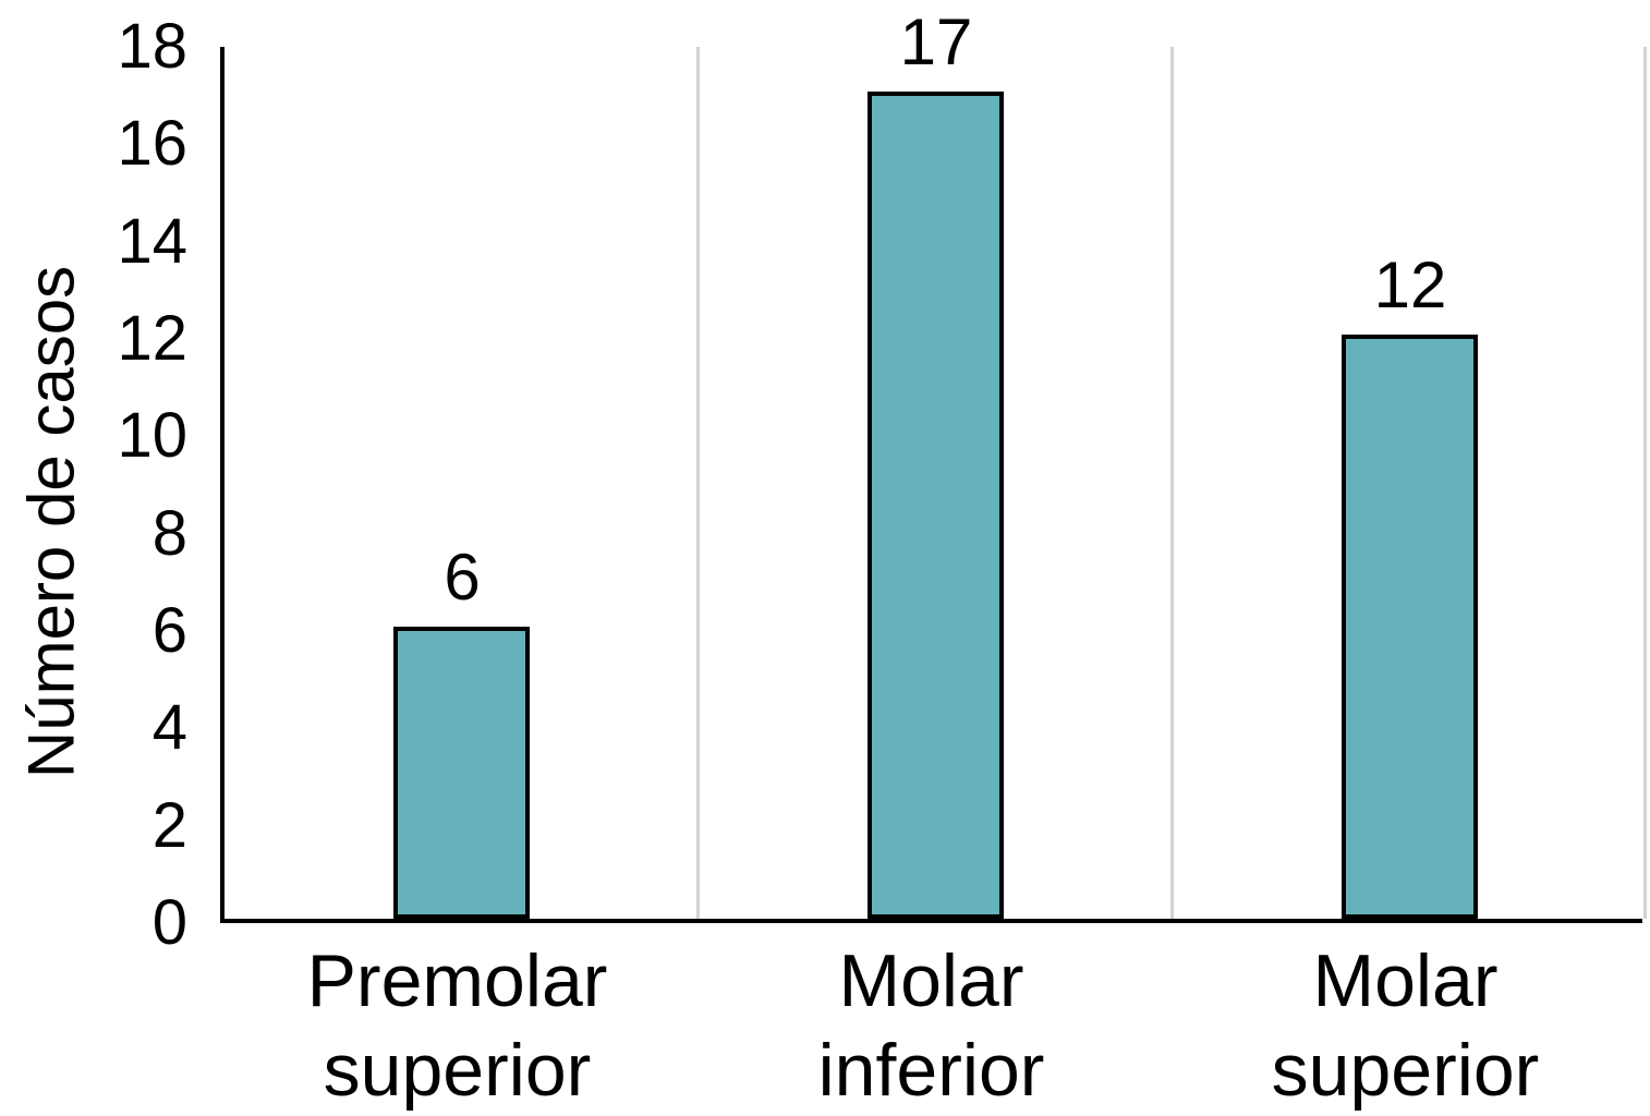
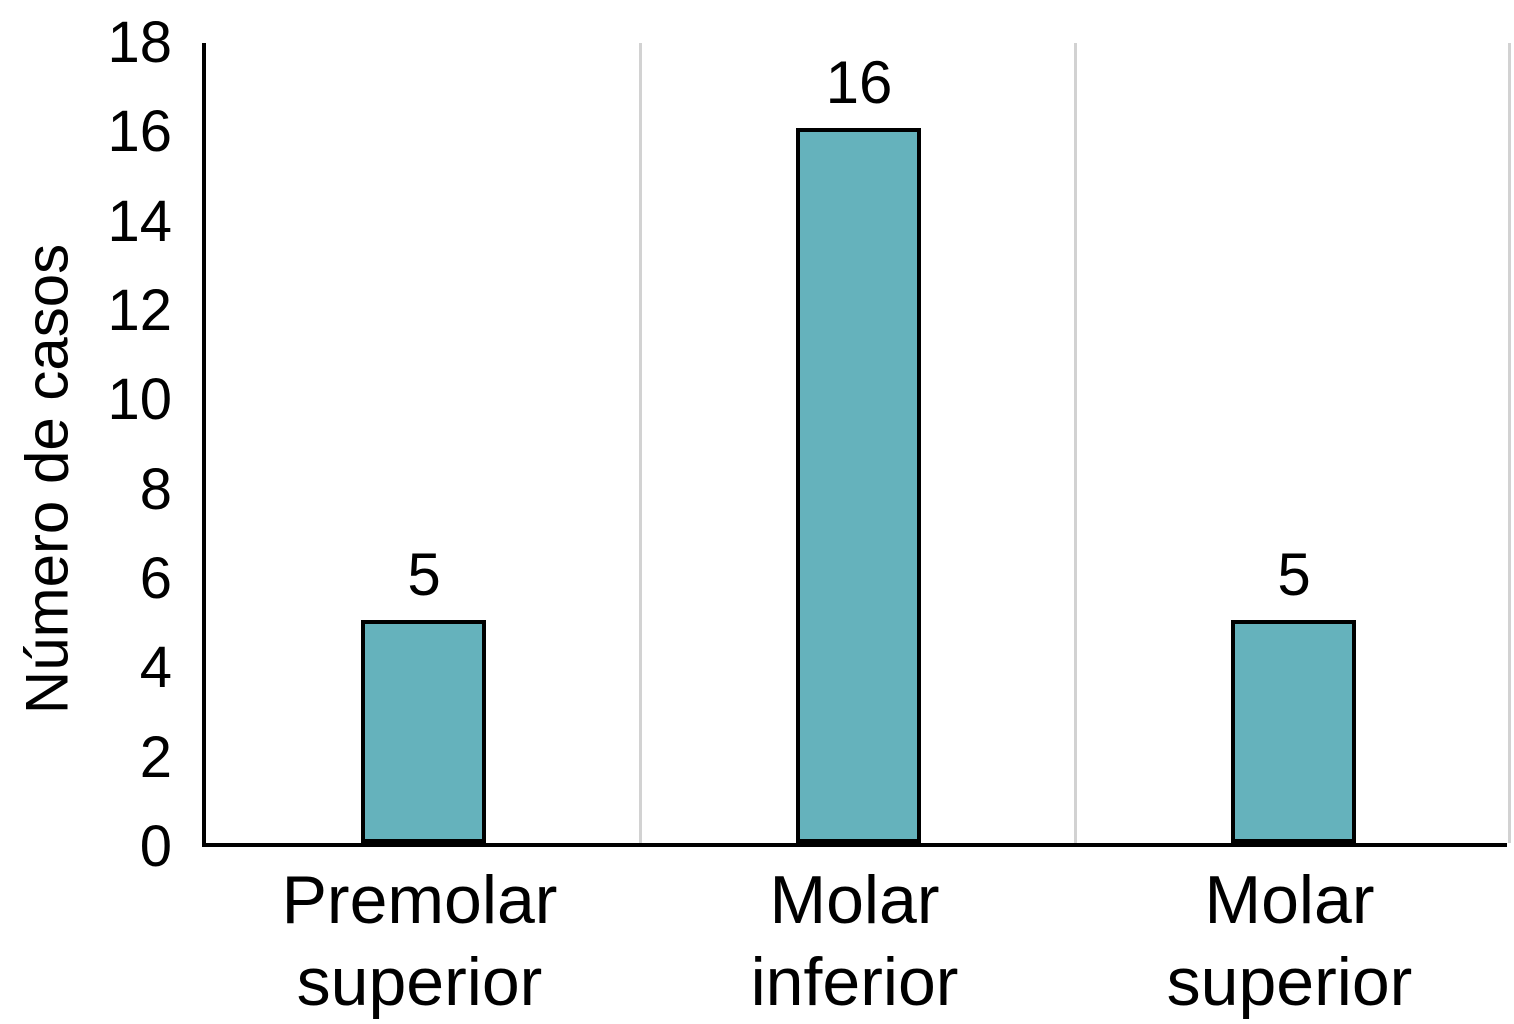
Premolar superior: 6 -> 5
Molar inferior: 17 -> 16
Molar superior: 12 -> 5
